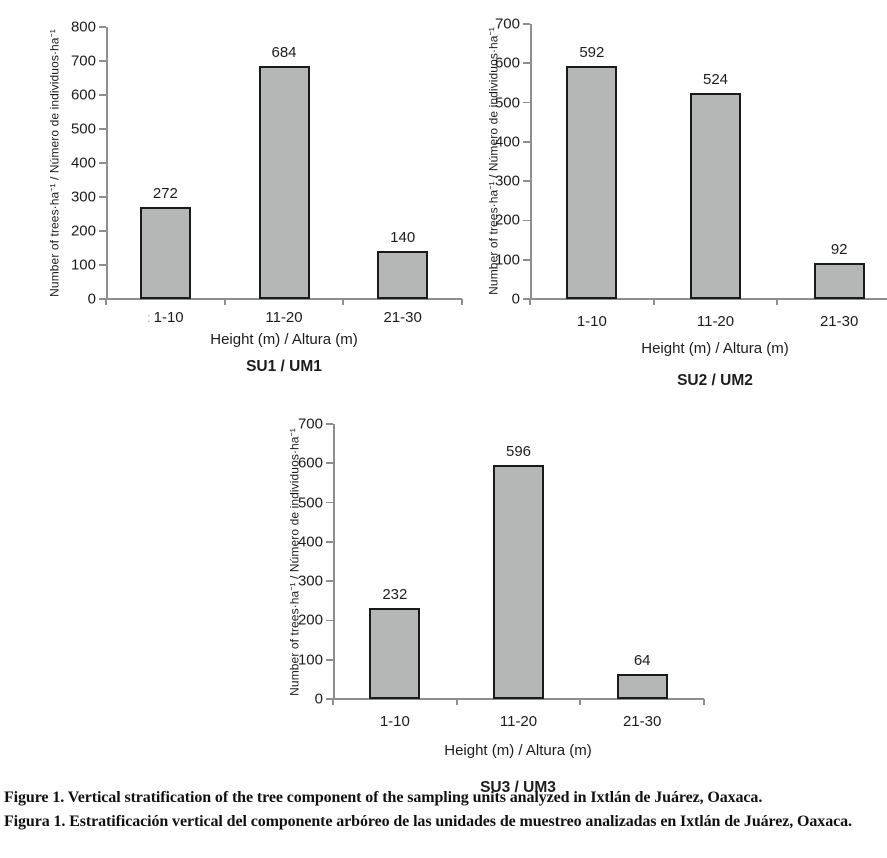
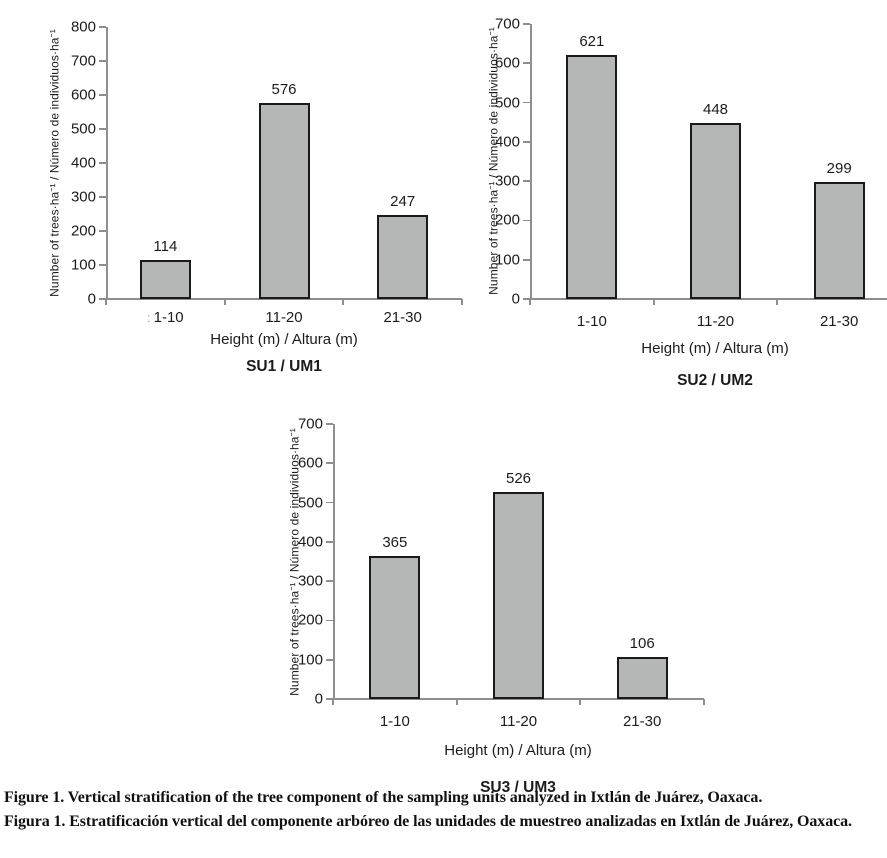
SU1 / UM1/1-10: 272 -> 114
SU1 / UM1/11-20: 684 -> 576
SU1 / UM1/21-30: 140 -> 247
SU2 / UM2/1-10: 592 -> 621
SU2 / UM2/11-20: 524 -> 448
SU2 / UM2/21-30: 92 -> 299
SU3 / UM3/1-10: 232 -> 365
SU3 / UM3/11-20: 596 -> 526
SU3 / UM3/21-30: 64 -> 106
